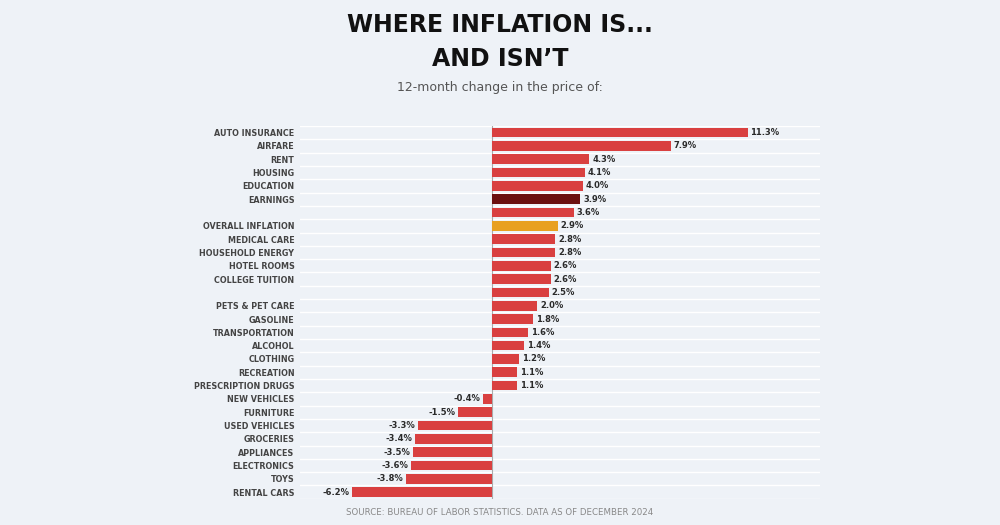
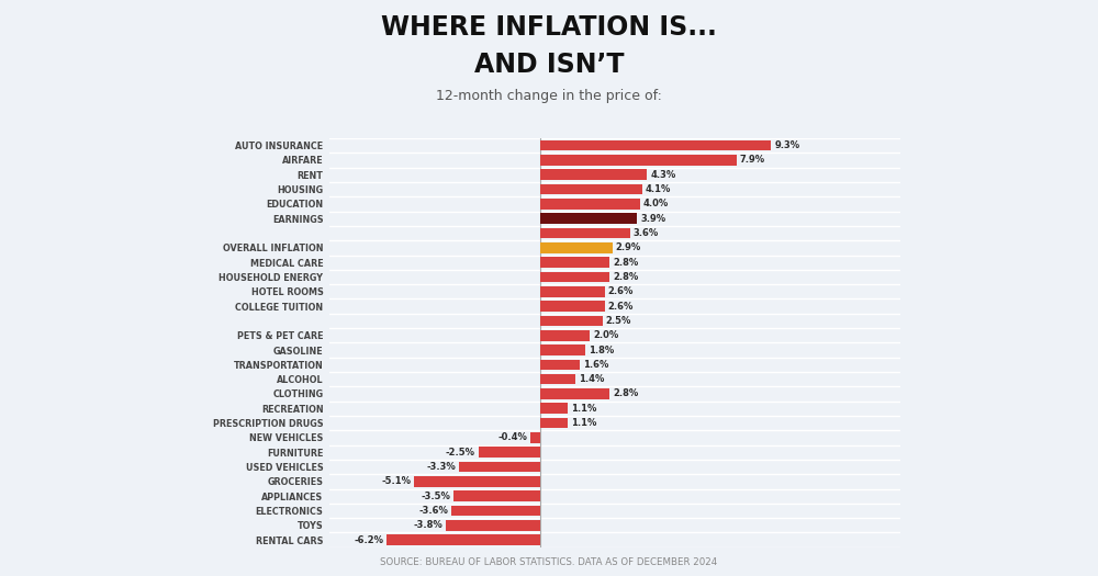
AUTO INSURANCE: 11.3% -> 9.3%
CLOTHING: 1.2% -> 2.8%
FURNITURE: -1.5% -> -2.5%
GROCERIES: -3.4% -> -5.1%
